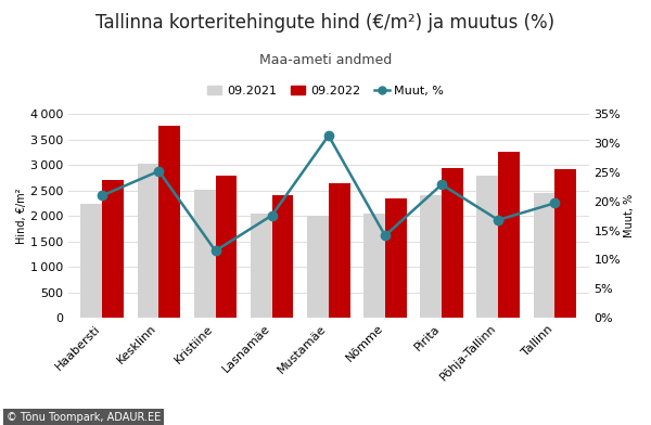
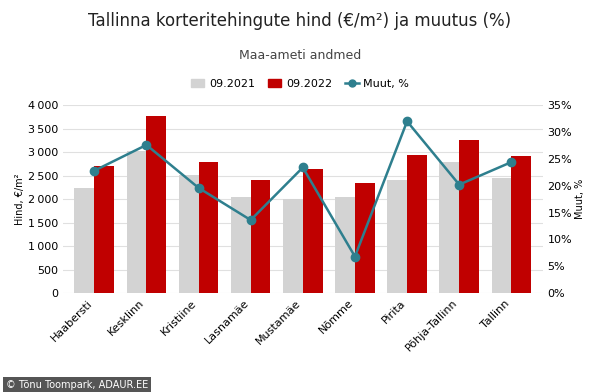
Muut, %/Haabersti: 21.0% -> 22.8%
Muut, %/Kesklinn: 25.2% -> 27.6%
Muut, %/Kristiine: 11.5% -> 19.6%
Muut, %/Lasnamäe: 17.6% -> 13.6%
Muut, %/Mustamäe: 31.3% -> 23.4%
Muut, %/Nõmme: 14.1% -> 6.8%
Muut, %/Pirita: 22.9% -> 32.0%
Muut, %/Põhja-Tallinn: 16.8% -> 20.2%
Muut, %/Tallinn: 19.7% -> 24.4%
